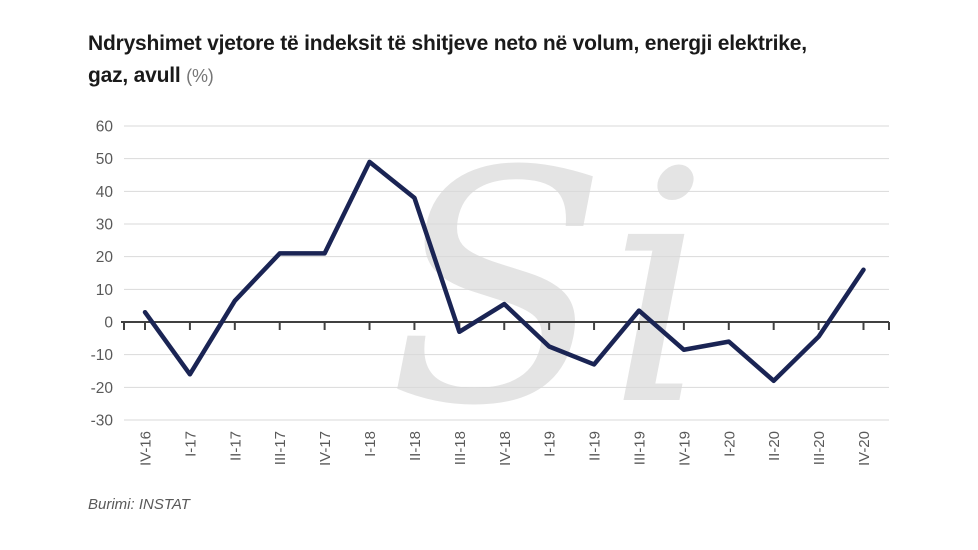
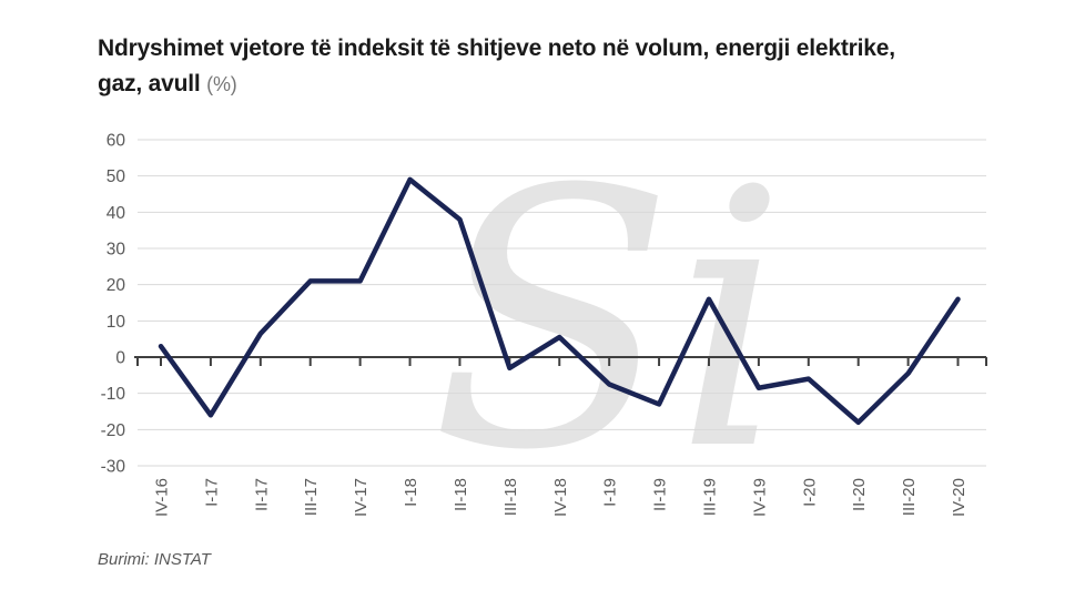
III-19: 4 -> 16
